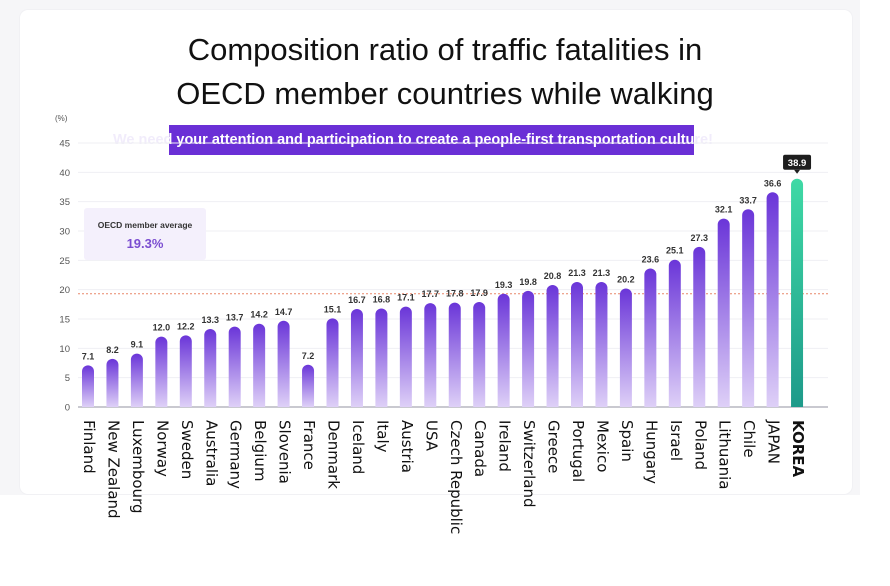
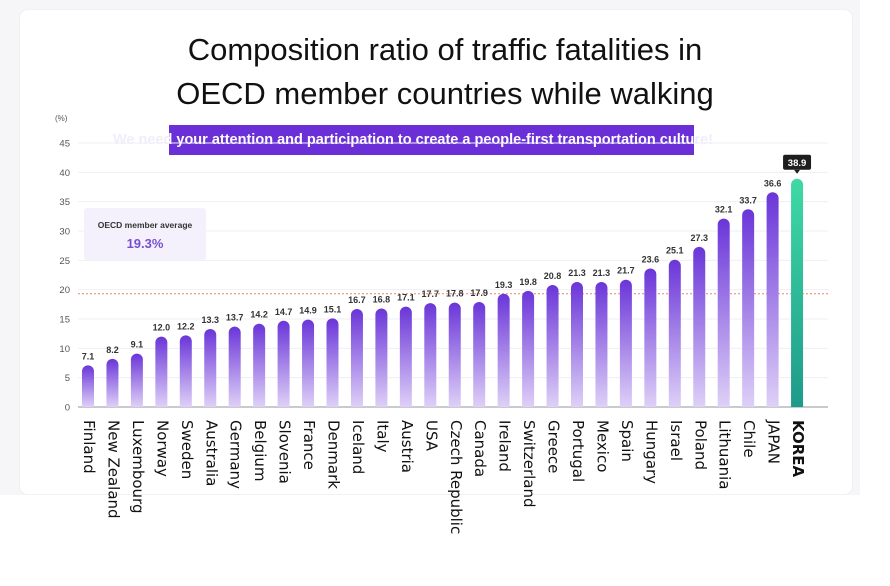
France: 7.2 -> 14.9
Spain: 20.2 -> 21.7
